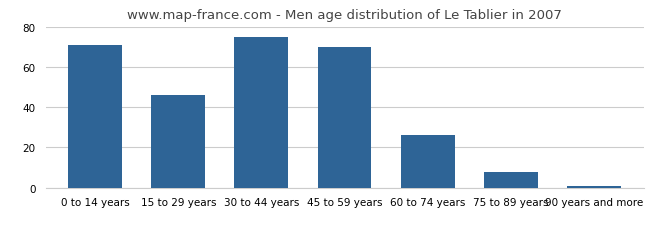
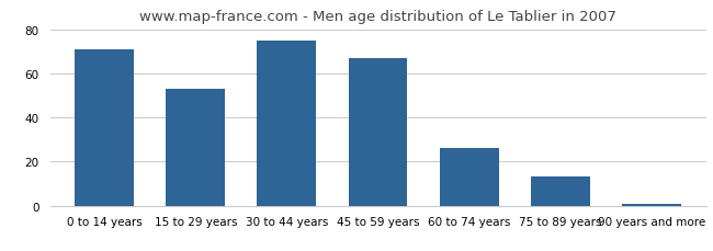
15 to 29 years: 46 -> 53
45 to 59 years: 70 -> 67
75 to 89 years: 8 -> 13
